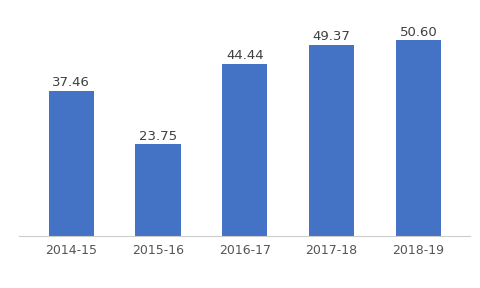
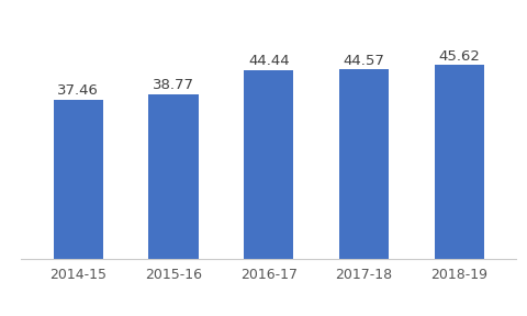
2015-16: 23.75 -> 38.77
2017-18: 49.37 -> 44.57
2018-19: 50.60 -> 45.62
